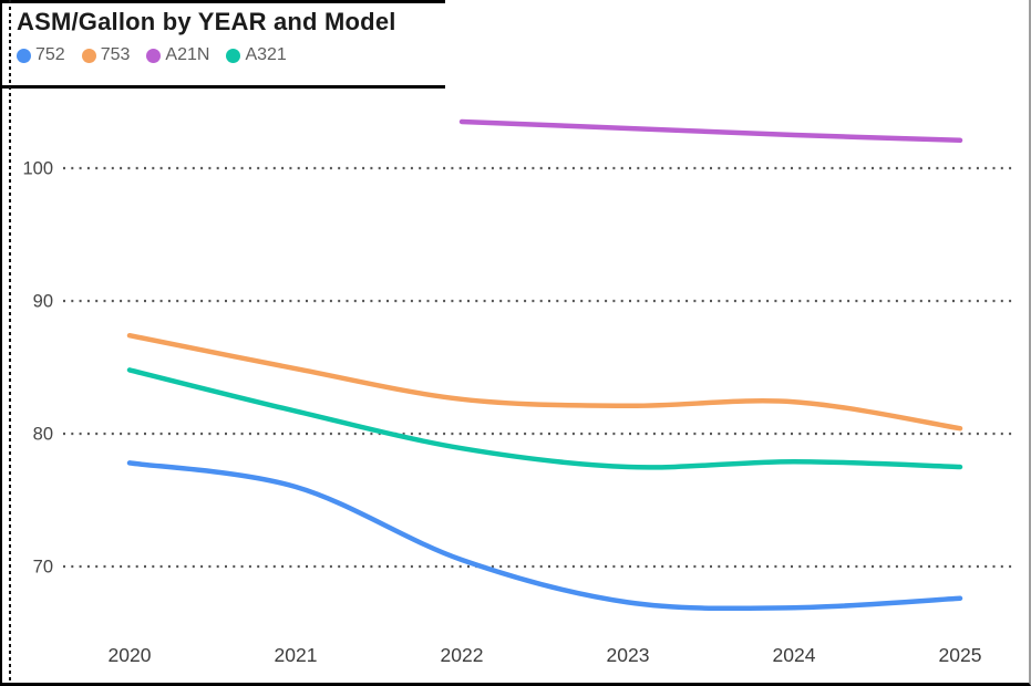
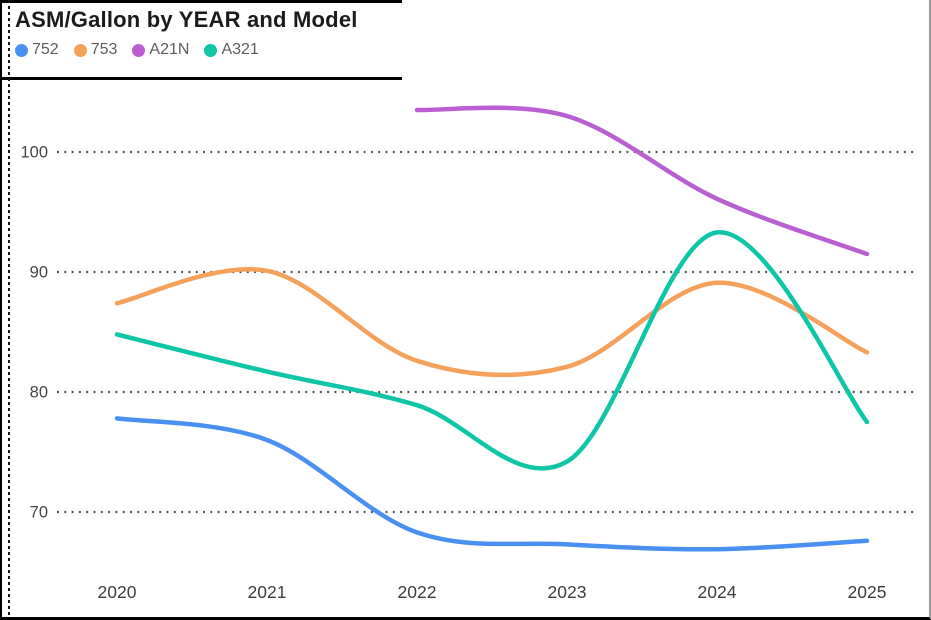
753/2021: 84.9 -> 90.1
752/2022: 70.5 -> 68.3
A321/2023: 77.5 -> 74.2
753/2024: 82.4 -> 89.1
A21N/2024: 102.5 -> 96.1
A321/2024: 77.9 -> 93.3
753/2025: 80.4 -> 83.3
A21N/2025: 102.1 -> 91.5
